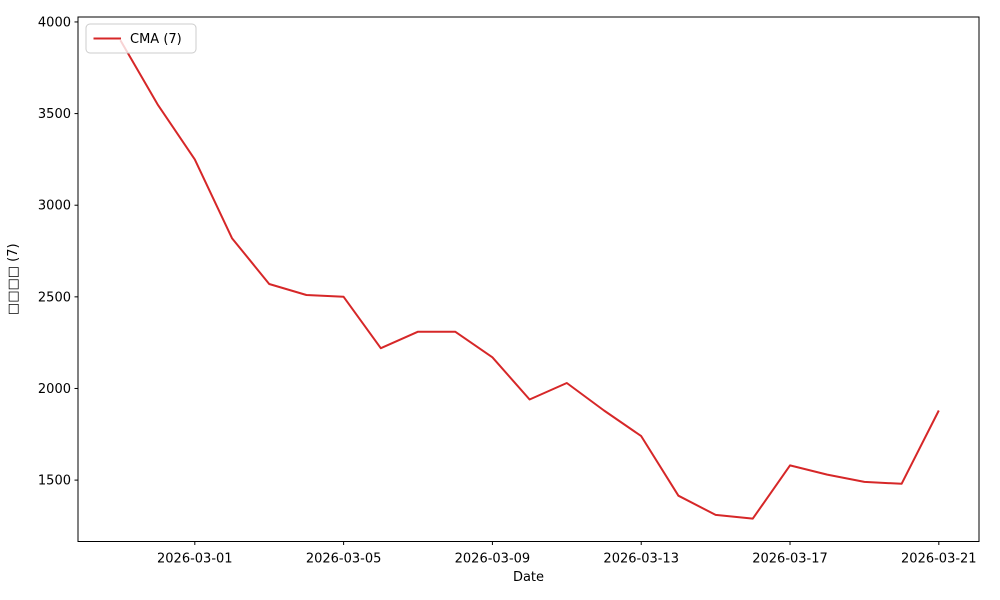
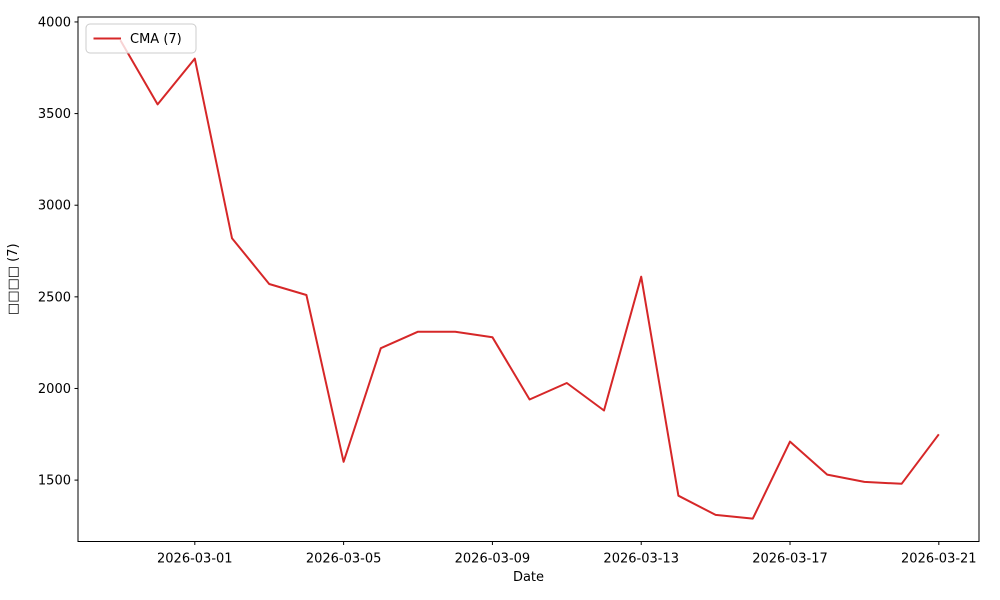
2026-03-01: 3250 -> 3800
2026-03-05: 2500 -> 1600
2026-03-09: 2170 -> 2280
2026-03-13: 1740 -> 2610
2026-03-17: 1580 -> 1710
2026-03-21: 1880 -> 1750
